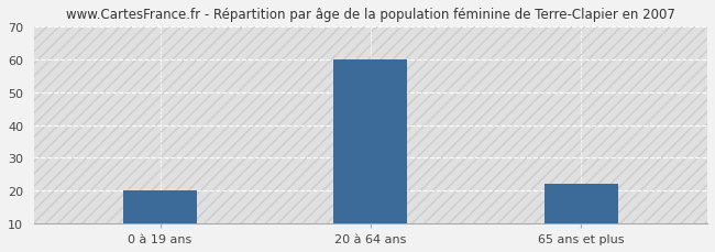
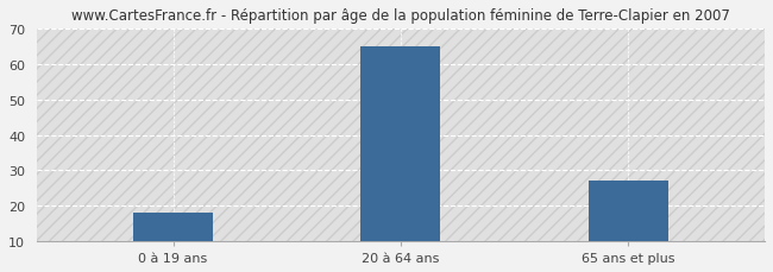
0 à 19 ans: 20 -> 18
20 à 64 ans: 60 -> 65
65 ans et plus: 22 -> 27
